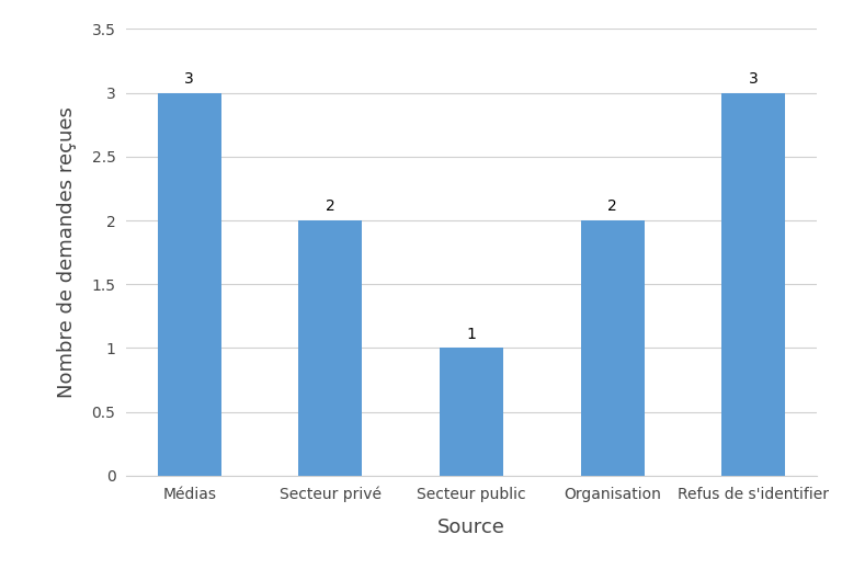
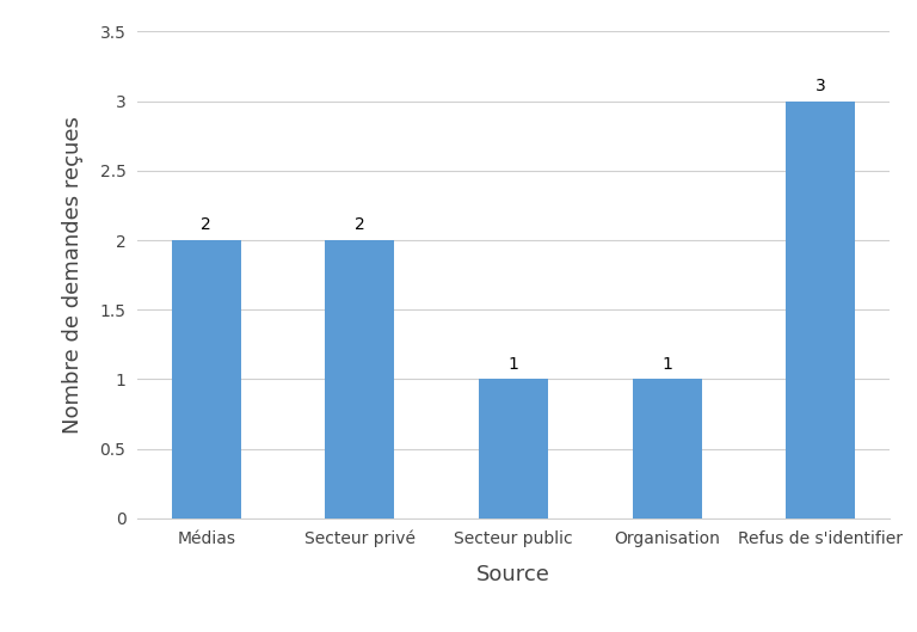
Médias: 3 -> 2
Organisation: 2 -> 1
